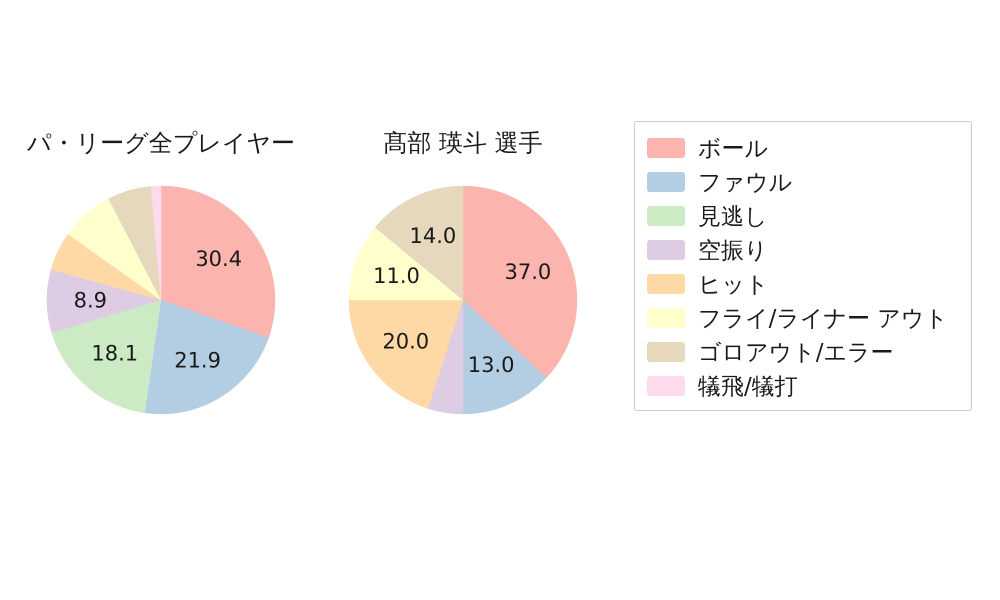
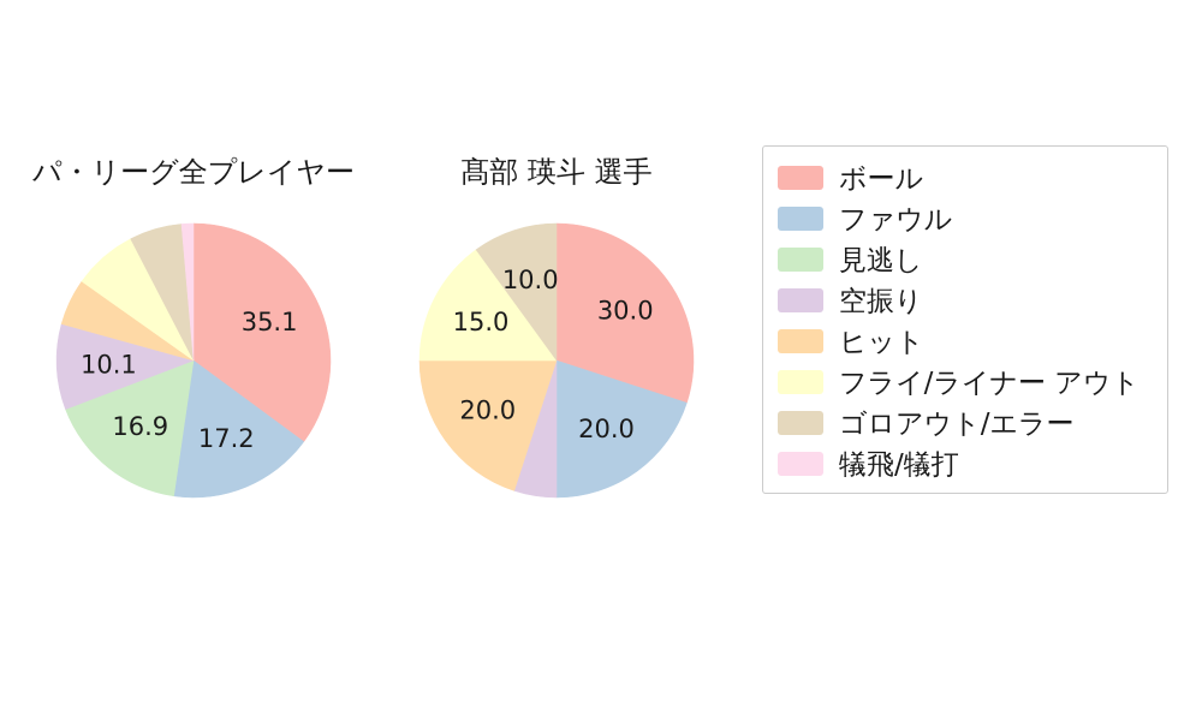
パ・リーグ全プレイヤー/ボール: 30.4 -> 35.1
パ・リーグ全プレイヤー/ファウル: 21.9 -> 17.2
パ・リーグ全プレイヤー/見逃し: 18.1 -> 16.9
パ・リーグ全プレイヤー/空振り: 8.9 -> 10.1
髙部 瑛斗 選手/ボール: 37.0 -> 30.0
髙部 瑛斗 選手/ファウル: 13.0 -> 20.0
髙部 瑛斗 選手/フライ/ライナー アウト: 11.0 -> 15.0
髙部 瑛斗 選手/ゴロアウト/エラー: 14.0 -> 10.0
